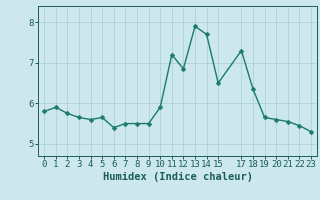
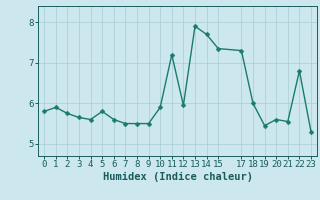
5: 5.65 -> 5.80
6: 5.40 -> 5.60
12: 6.85 -> 5.95
15: 6.50 -> 7.35
18: 6.35 -> 6.00
19: 5.65 -> 5.45
22: 5.45 -> 6.80
